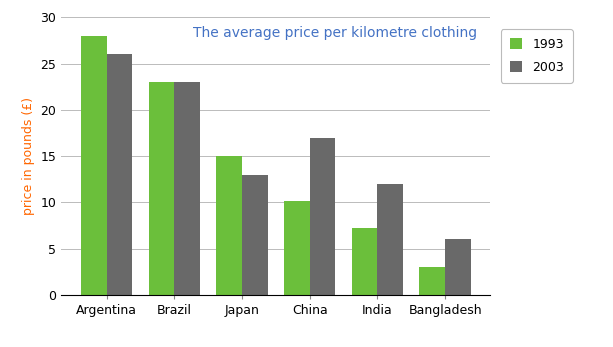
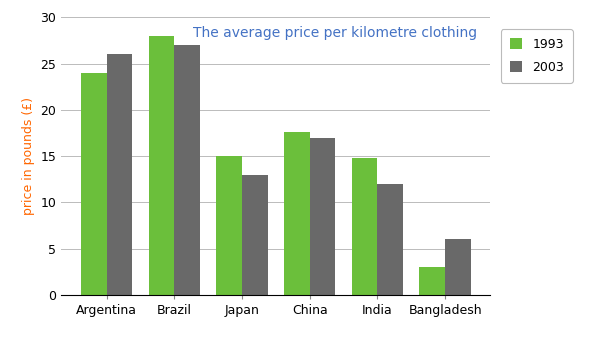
1993/Argentina: 28.0 -> 24.0
1993/Brazil: 23.0 -> 28.0
2003/Brazil: 23 -> 27
1993/China: 10.1 -> 17.6
1993/India: 7.2 -> 14.8
